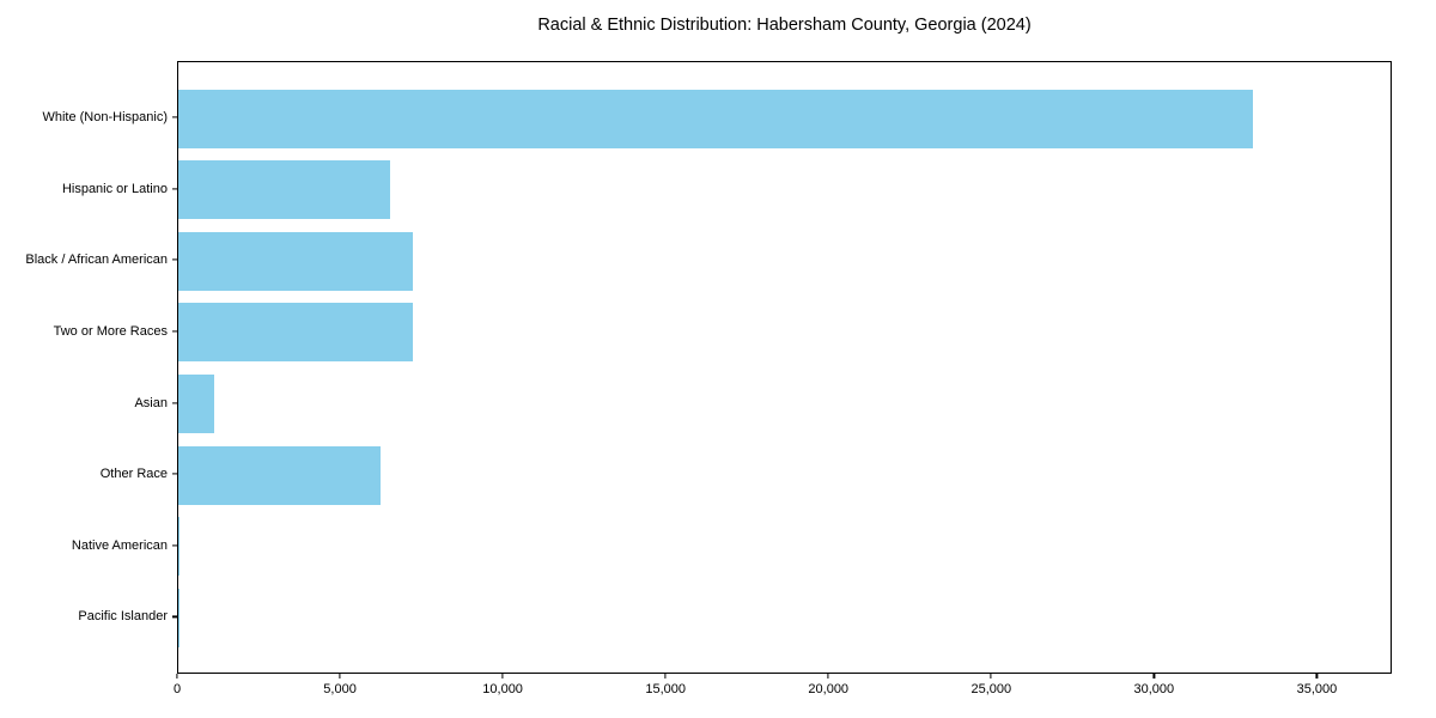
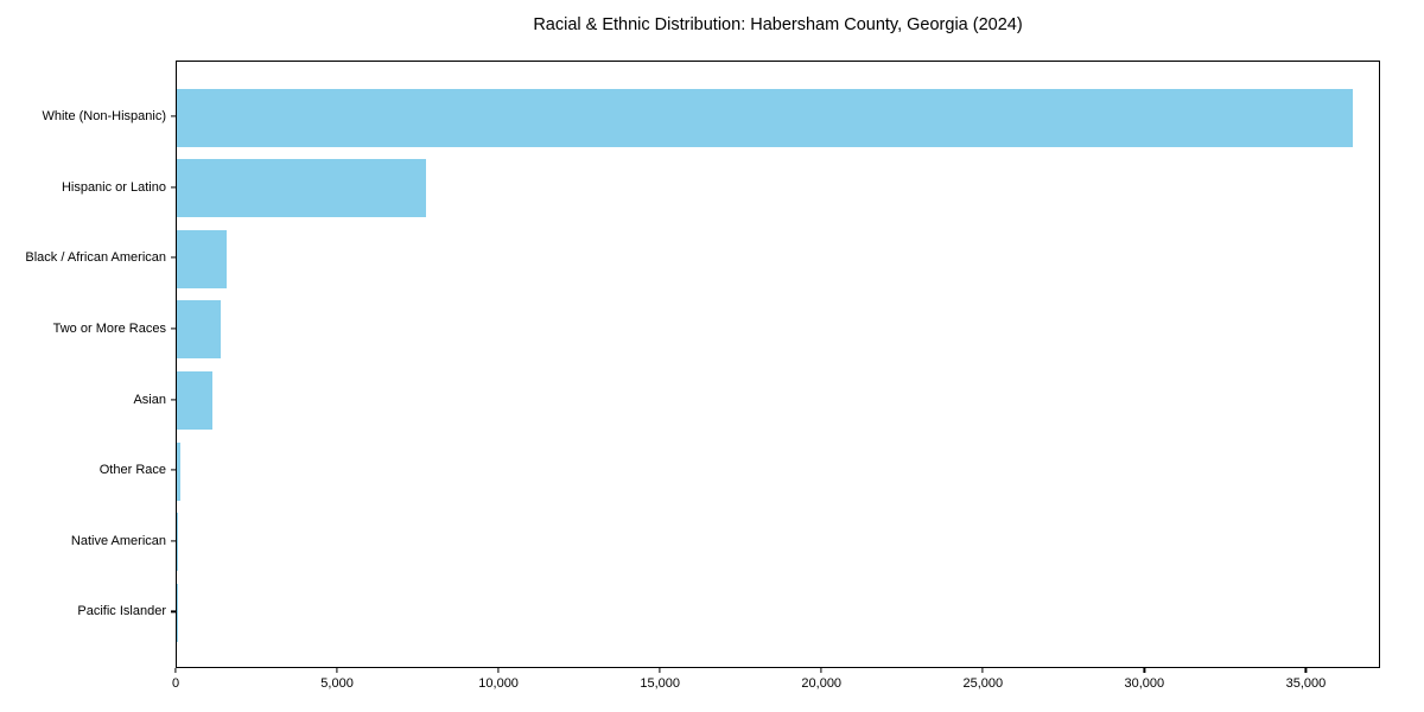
White (Non-Hispanic): 33000 -> 36400
Hispanic or Latino: 6500 -> 7700
Black / African American: 7200 -> 1600
Two or More Races: 7200 -> 1400
Other Race: 6200 -> 100
